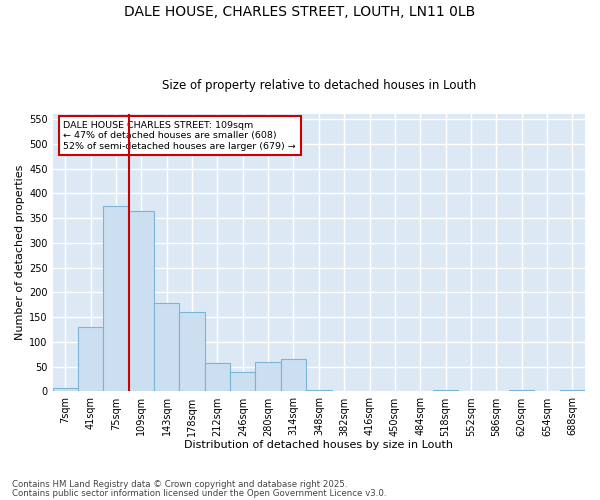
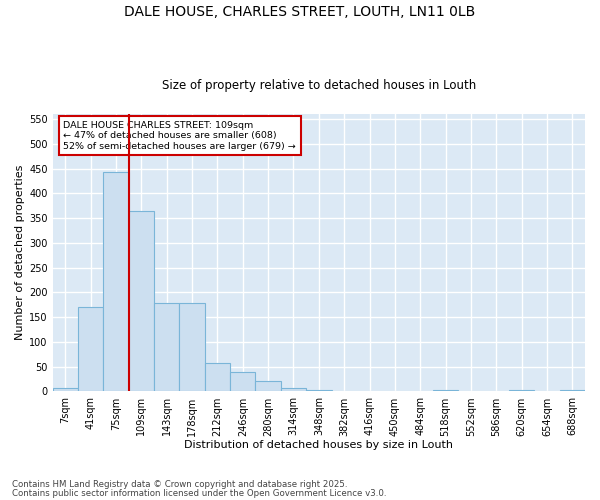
41sqm: 130 -> 170
75sqm: 375 -> 443
178sqm: 160 -> 178
280sqm: 60 -> 22
314sqm: 65 -> 8
